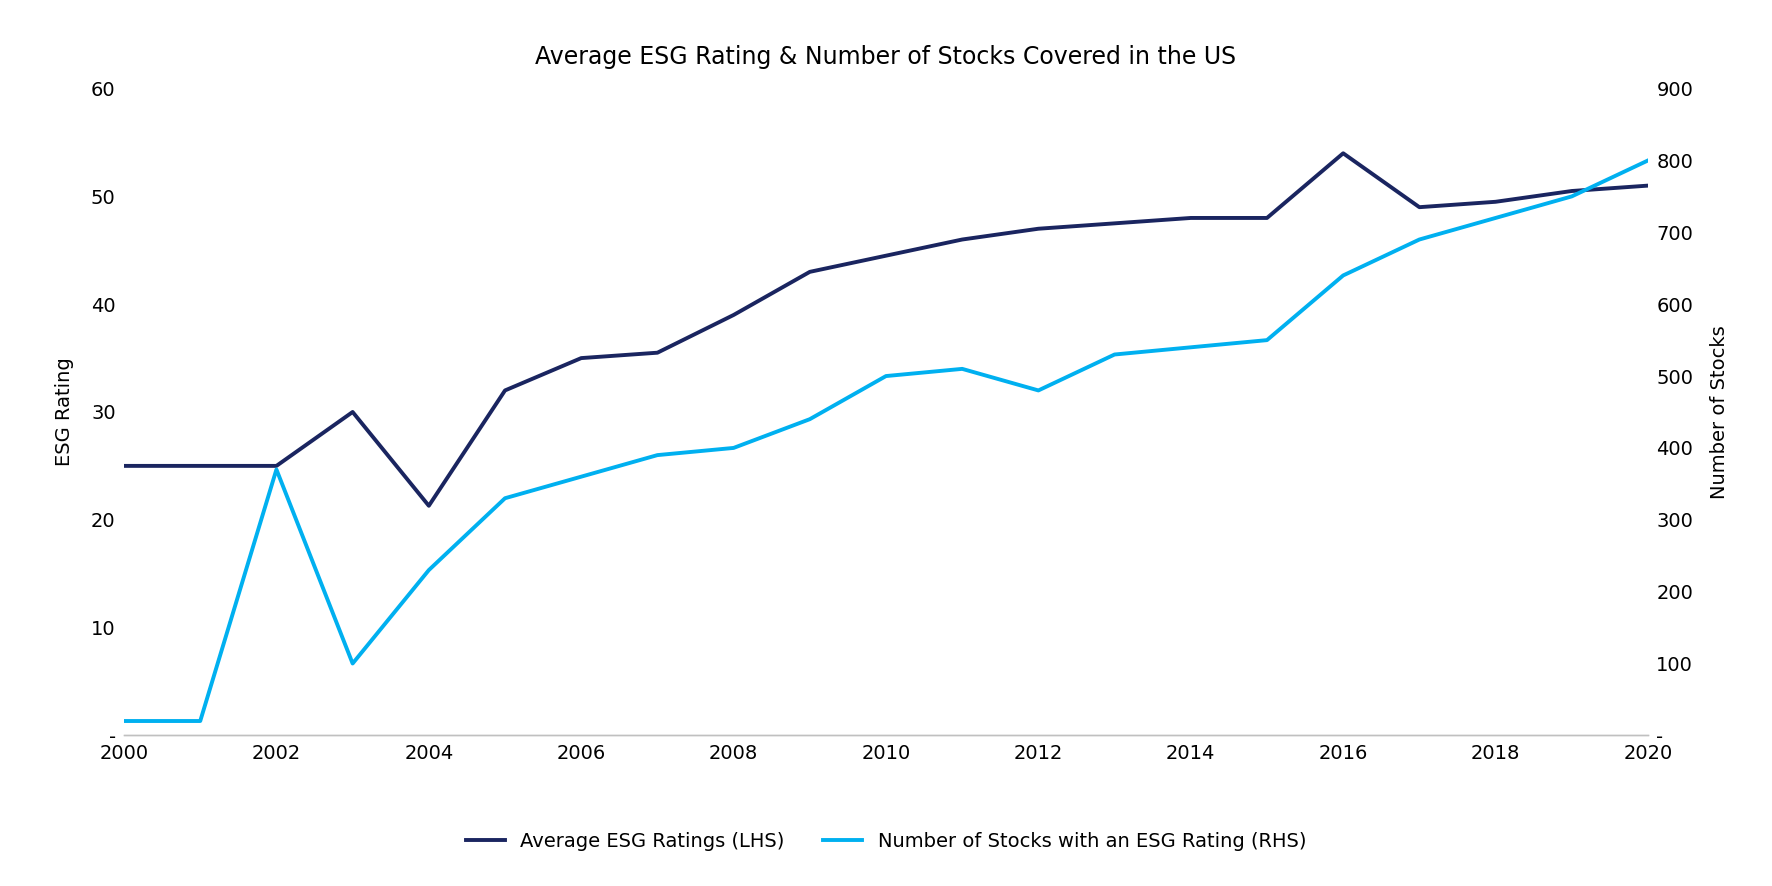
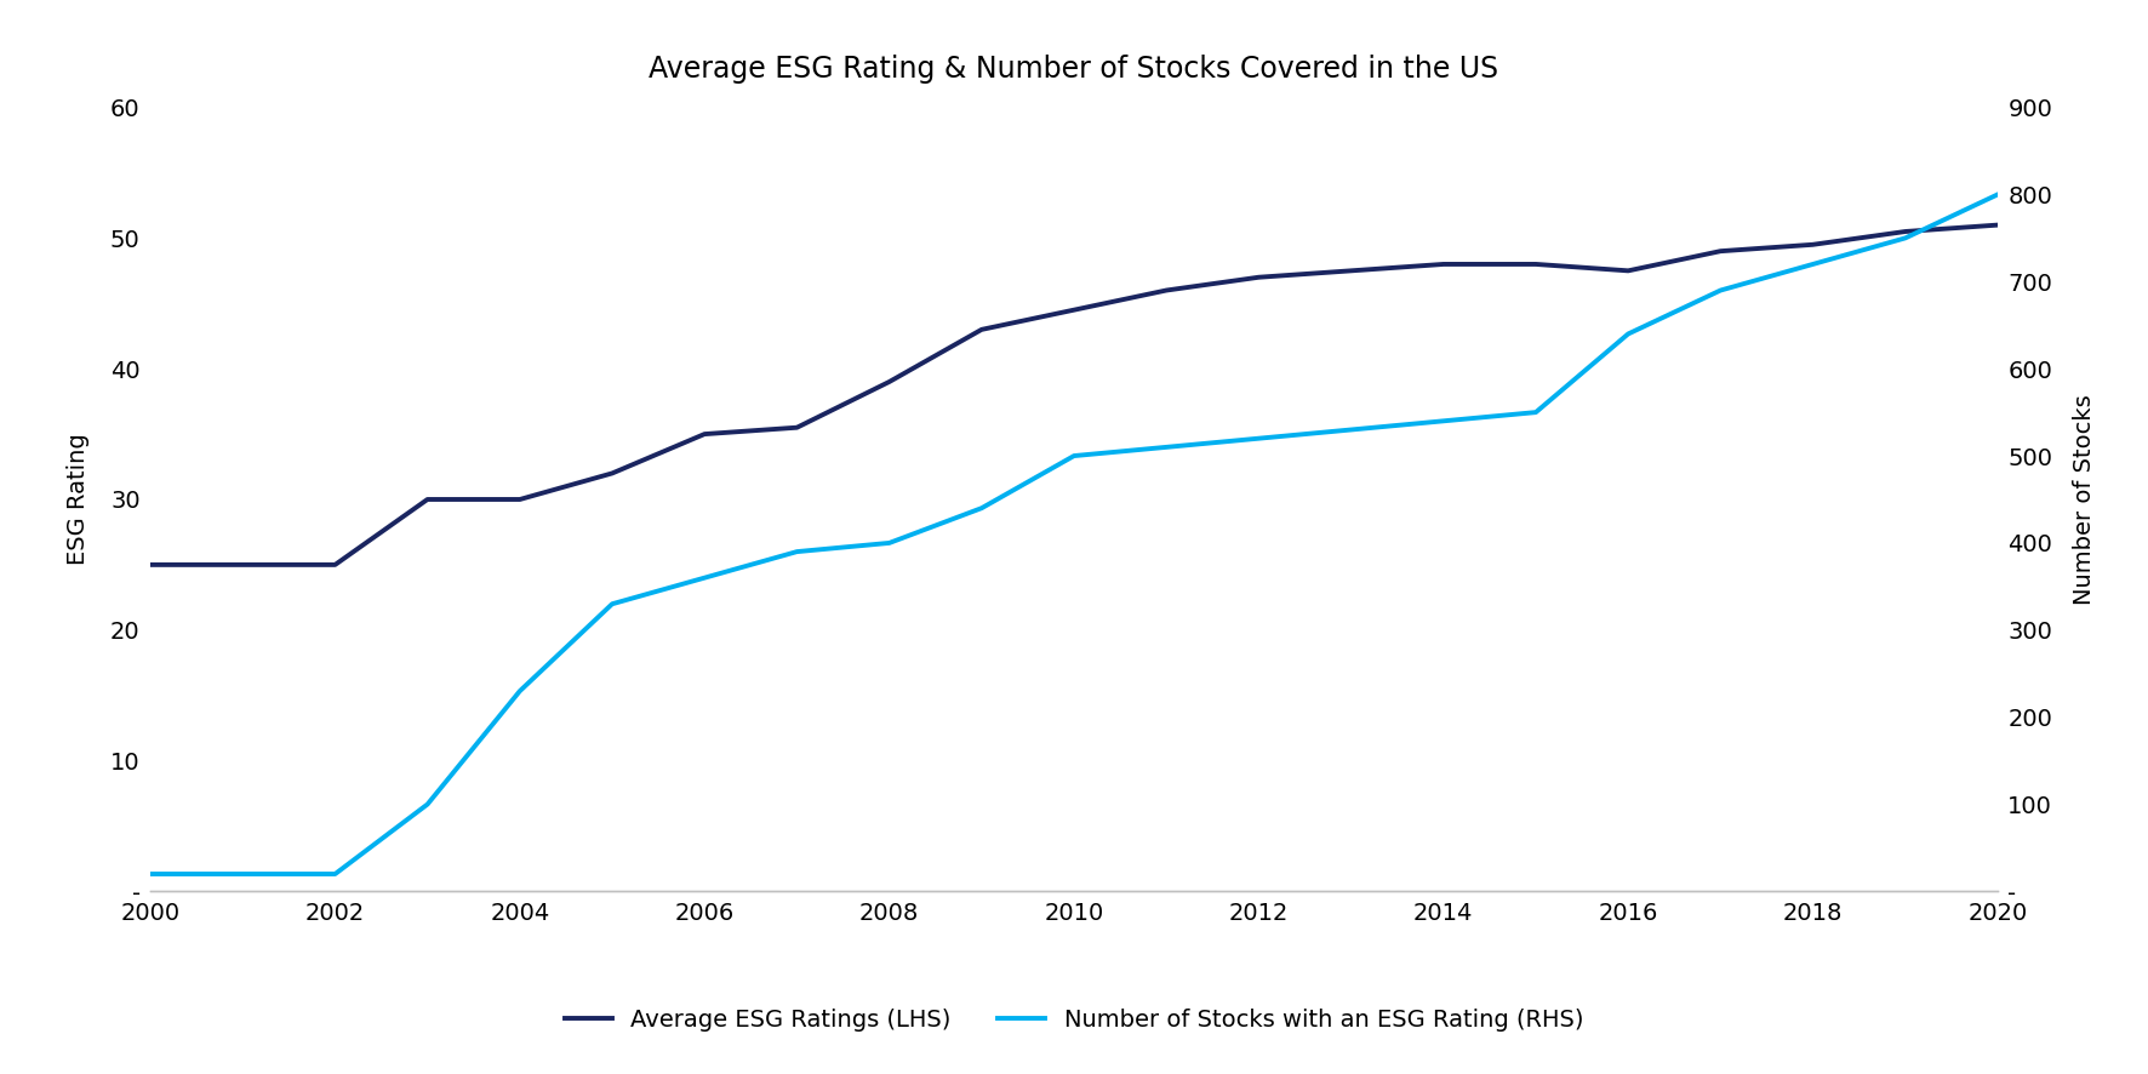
Number of Stocks with an ESG Rating (RHS)/2002: 370 -> 20
Average ESG Ratings (LHS)/2004: 21.3 -> 30.0
Number of Stocks with an ESG Rating (RHS)/2012: 480 -> 520
Average ESG Ratings (LHS)/2016: 54.0 -> 47.5
